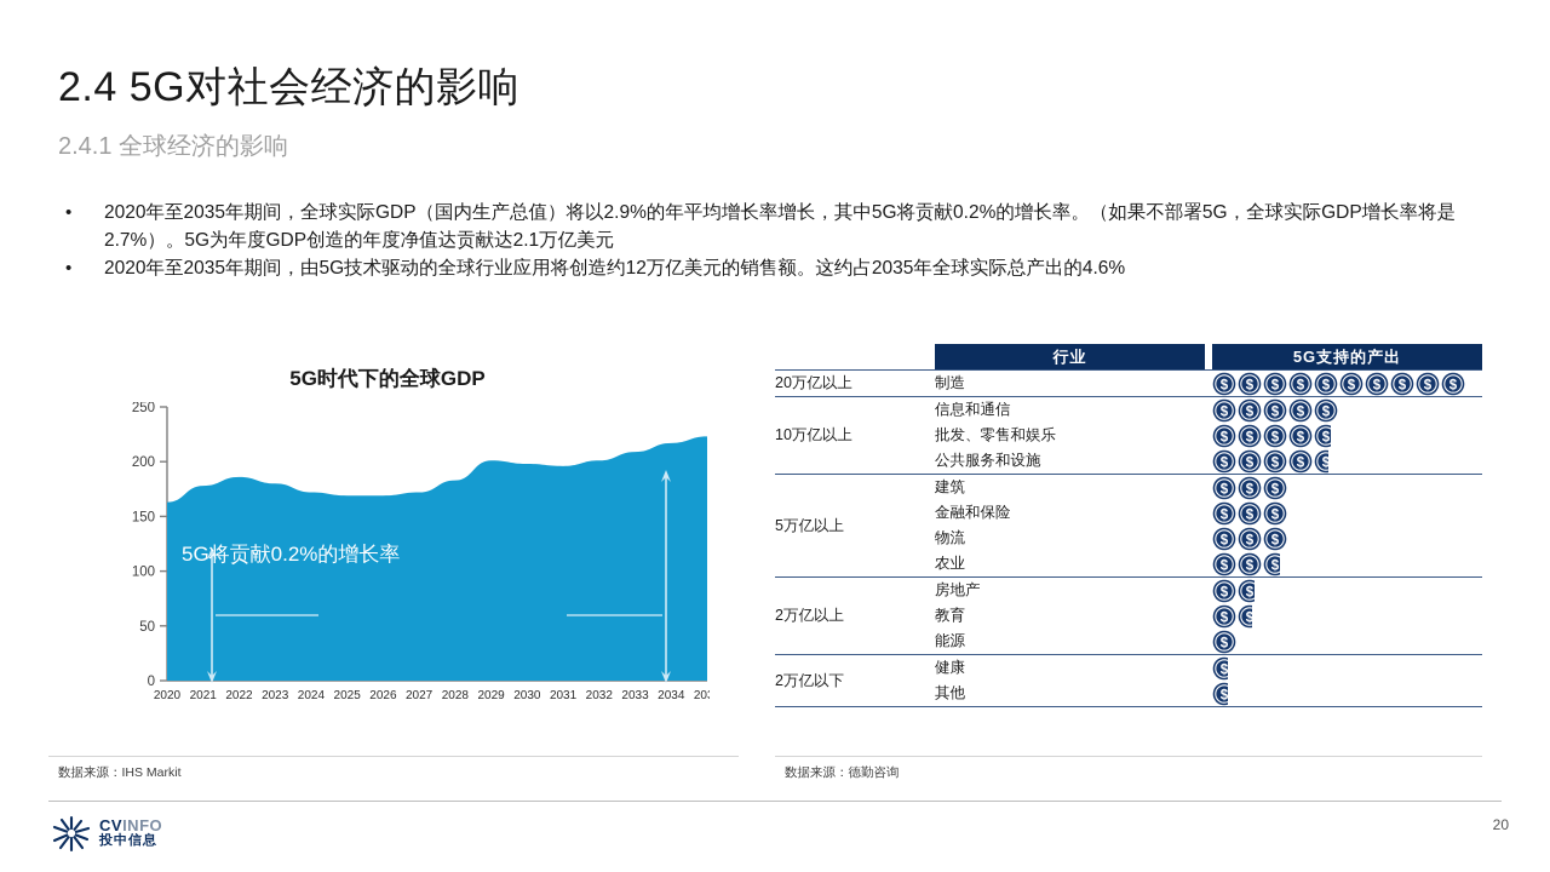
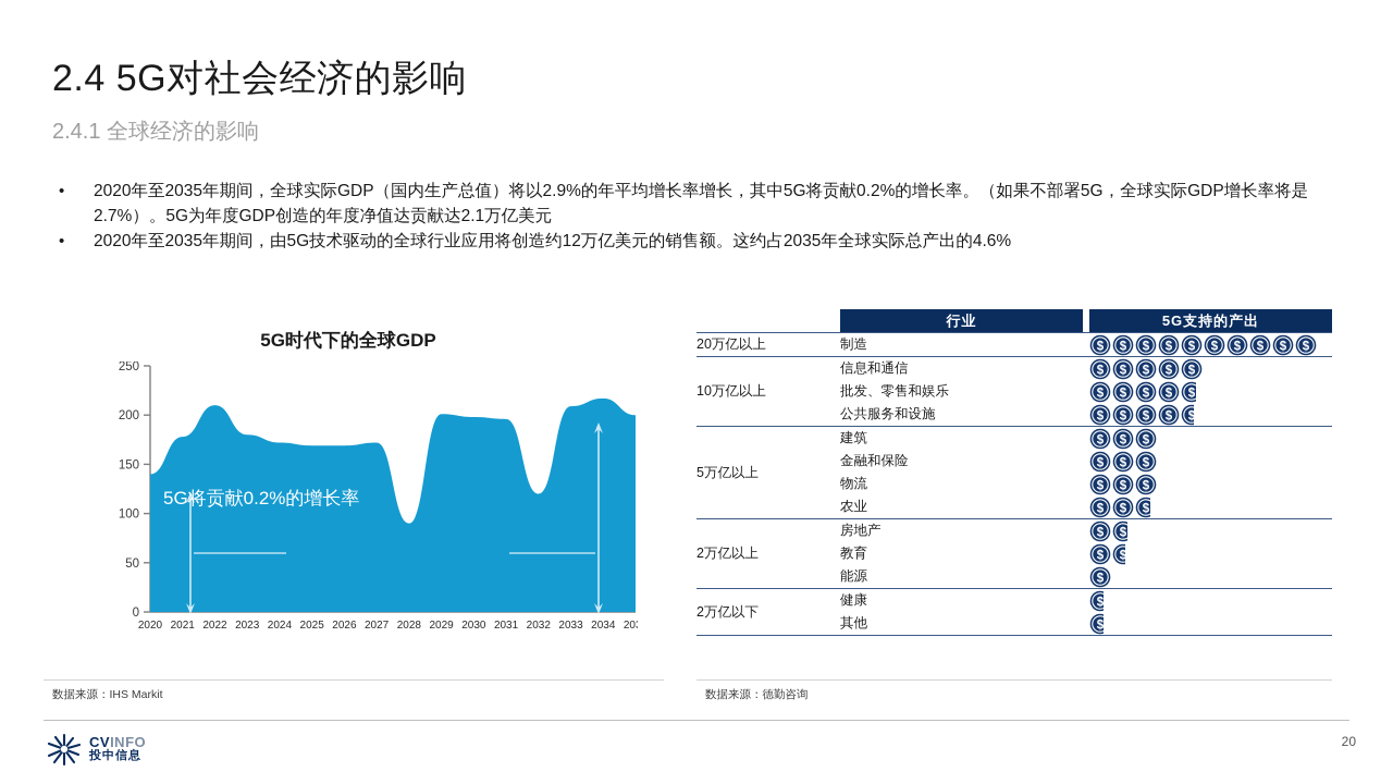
2020: 160 -> 140
2022: 190 -> 210
2028: 180 -> 90
2032: 200 -> 120
2035: 220 -> 200
